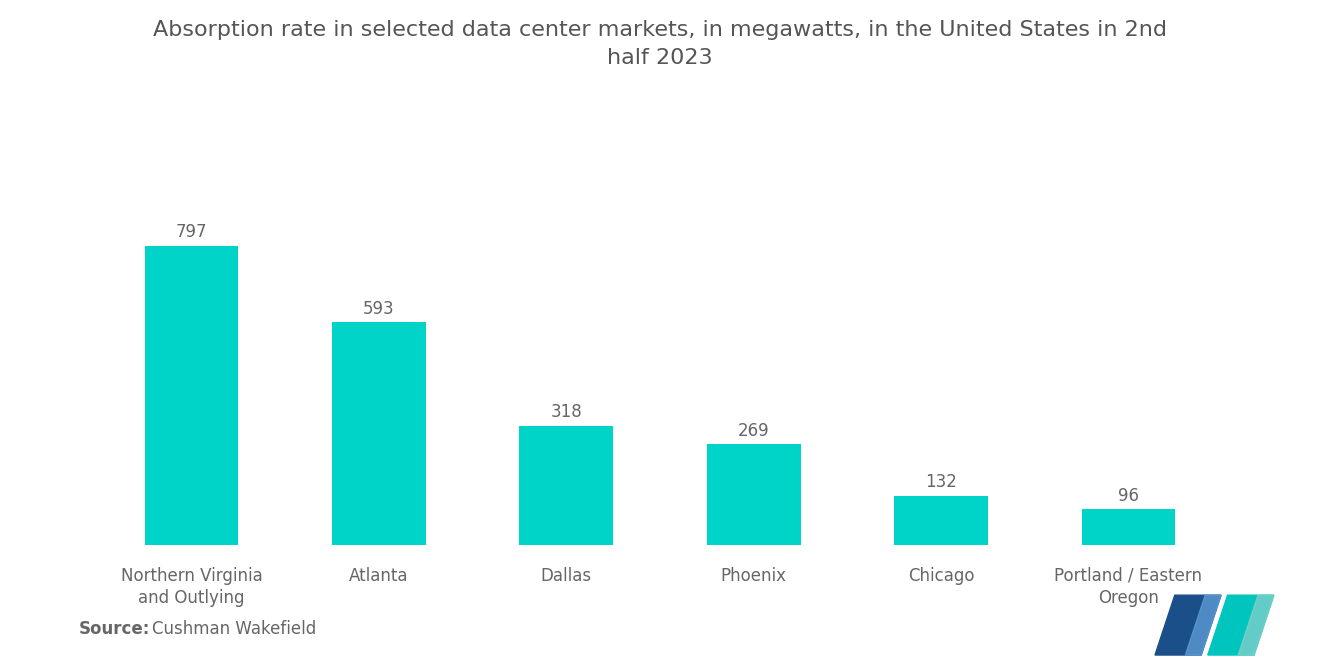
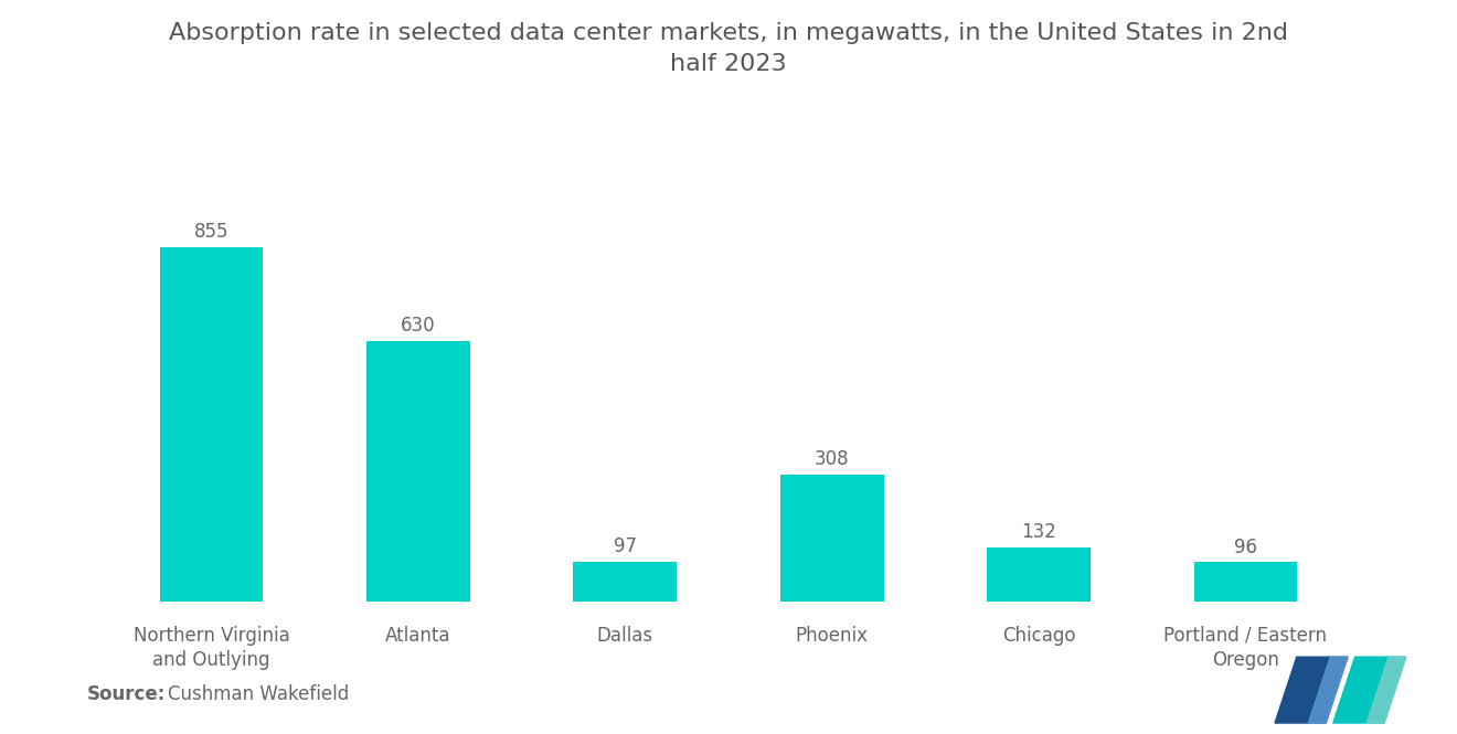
Northern Virginia and Outlying: 797 -> 855
Atlanta: 593 -> 630
Dallas: 318 -> 97
Phoenix: 269 -> 308
